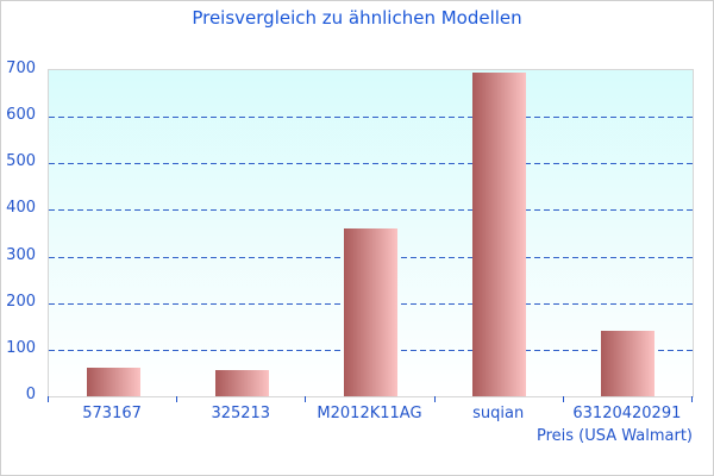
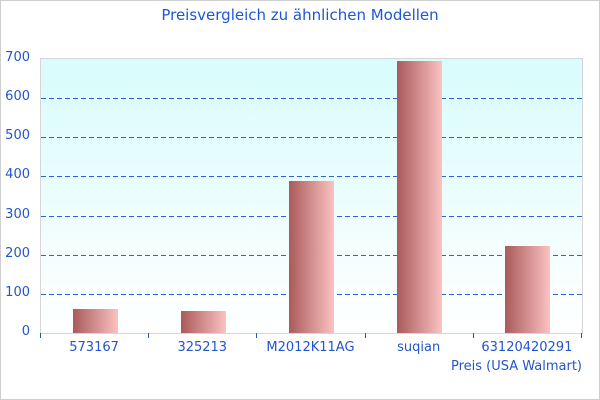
M2012K11AG: 360 -> 390
63120420291: 140 -> 220
